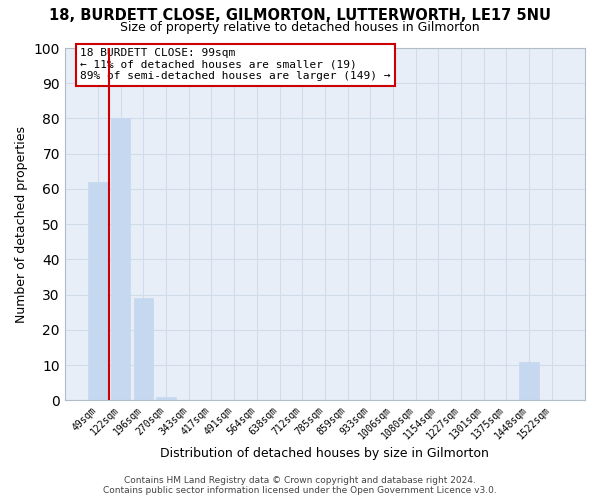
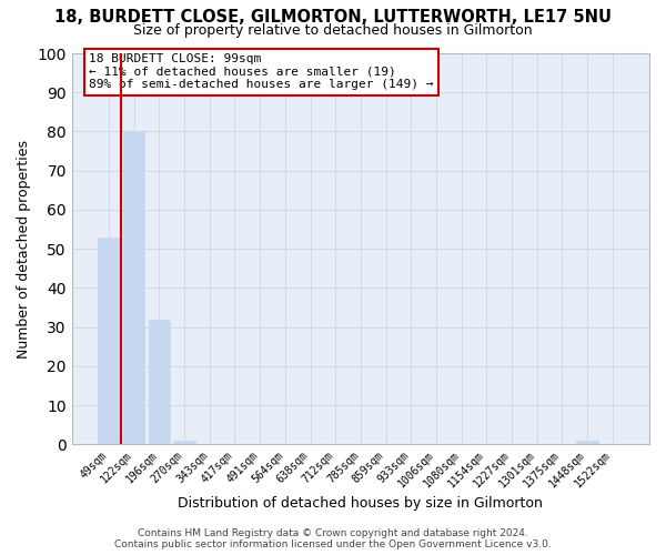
49sqm: 62 -> 53
196sqm: 29 -> 32
1448sqm: 11 -> 1
